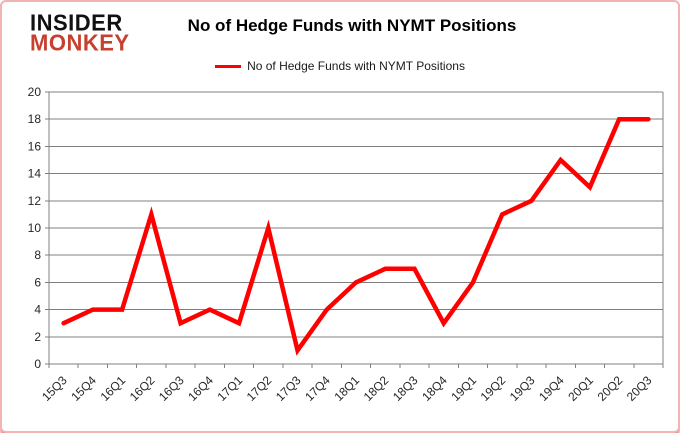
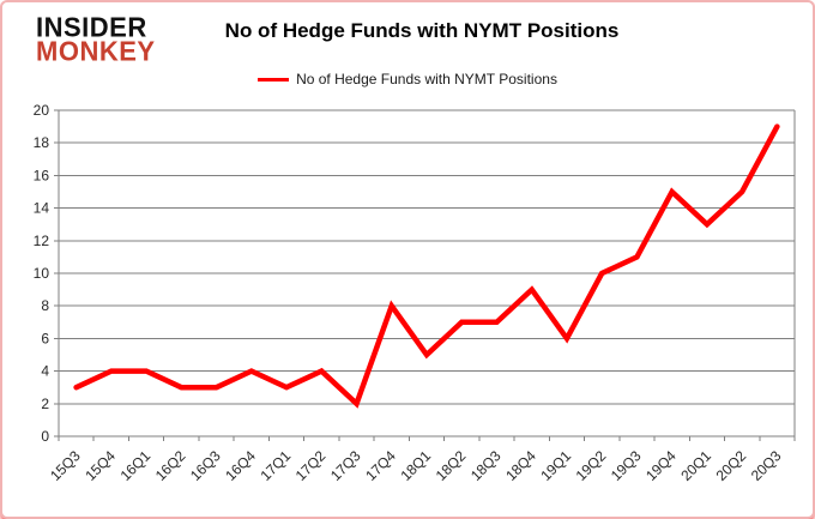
16Q2: 11 -> 3
17Q2: 10 -> 4
17Q3: 1 -> 2
17Q4: 4 -> 8
18Q1: 6 -> 5
18Q4: 3 -> 9
19Q2: 11 -> 10
19Q3: 12 -> 11
20Q2: 18 -> 15
20Q3: 18 -> 19
